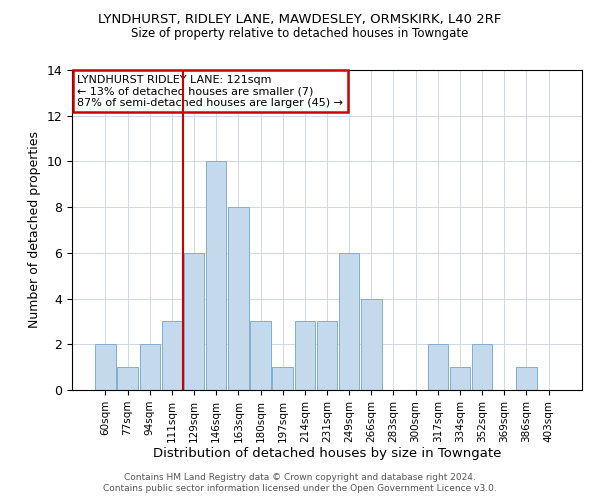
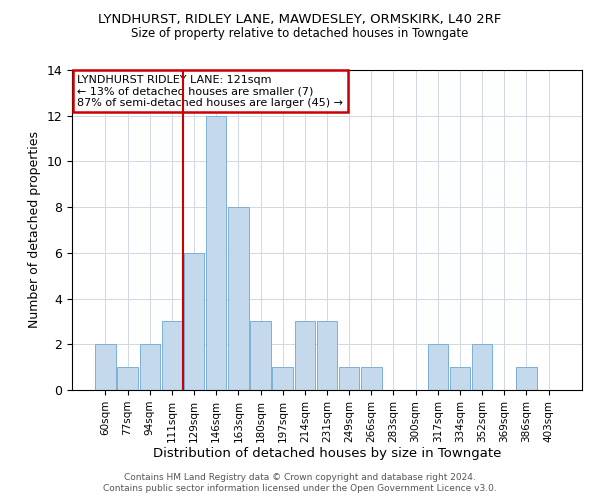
146sqm: 10 -> 12
249sqm: 6 -> 1
266sqm: 4 -> 1
